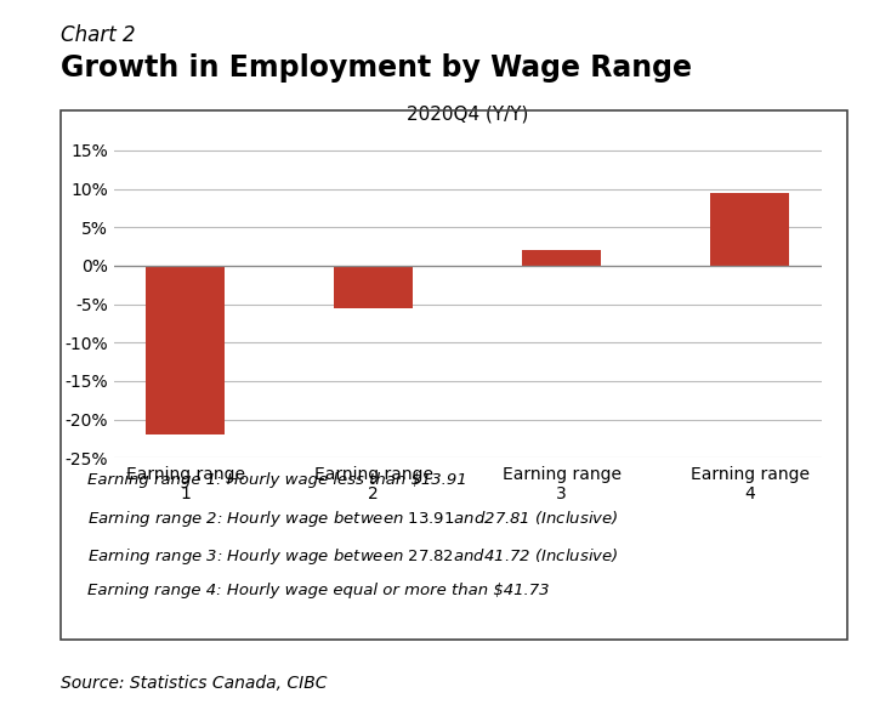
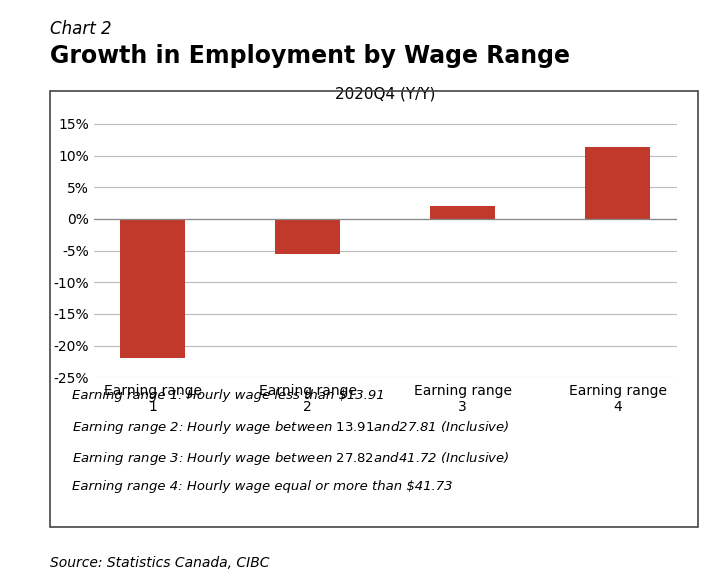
Earning range 4: 9.5% -> 11.4%
